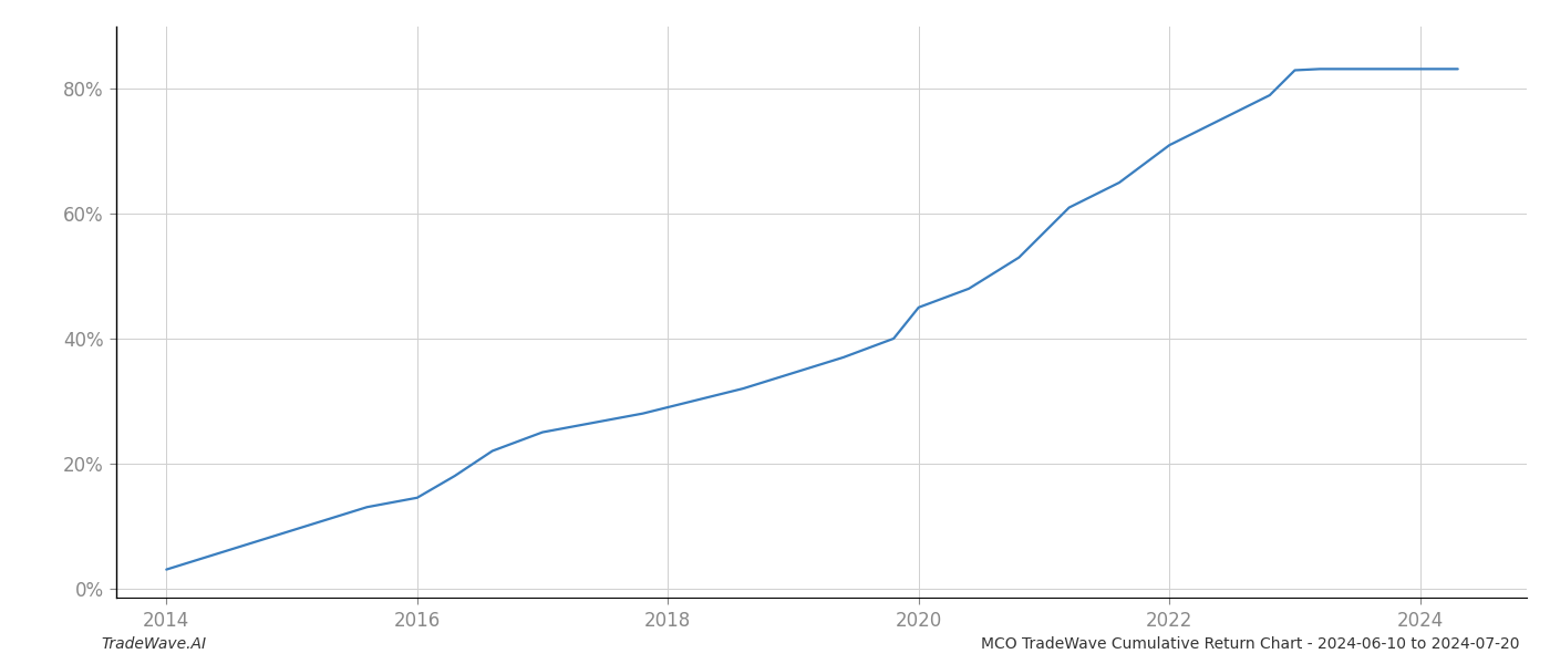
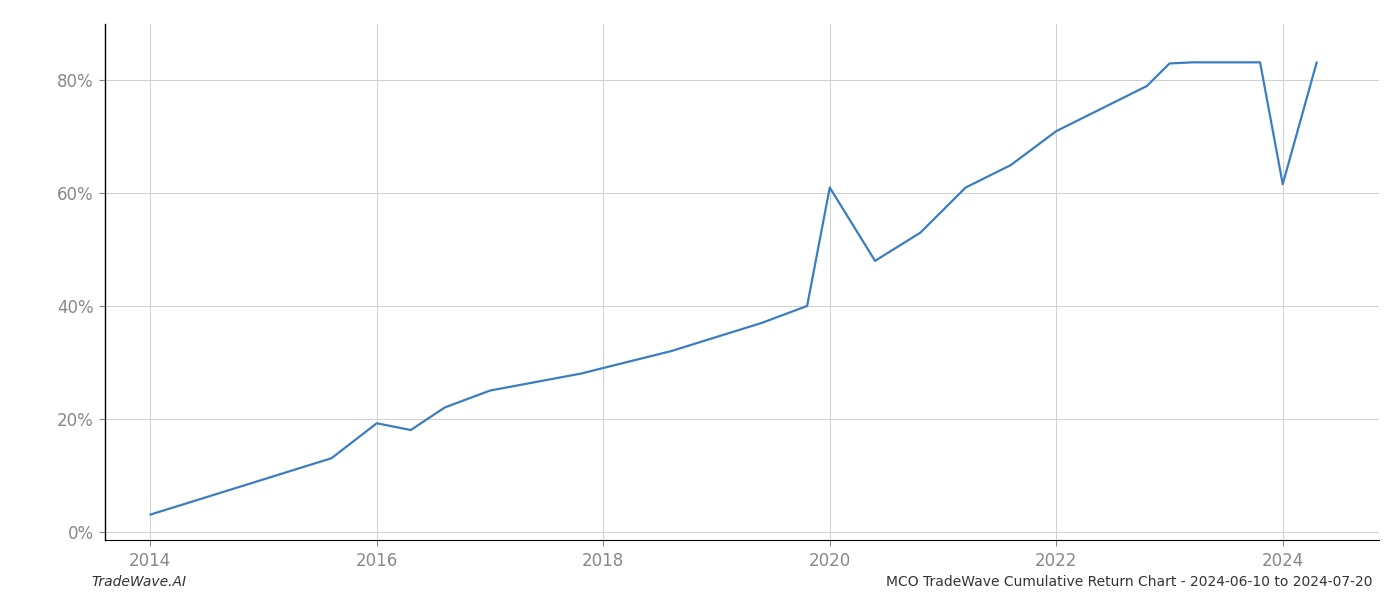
2016: 14.5% -> 19.2%
2020: 45.0% -> 61.0%
2024: 83.2% -> 61.6%
